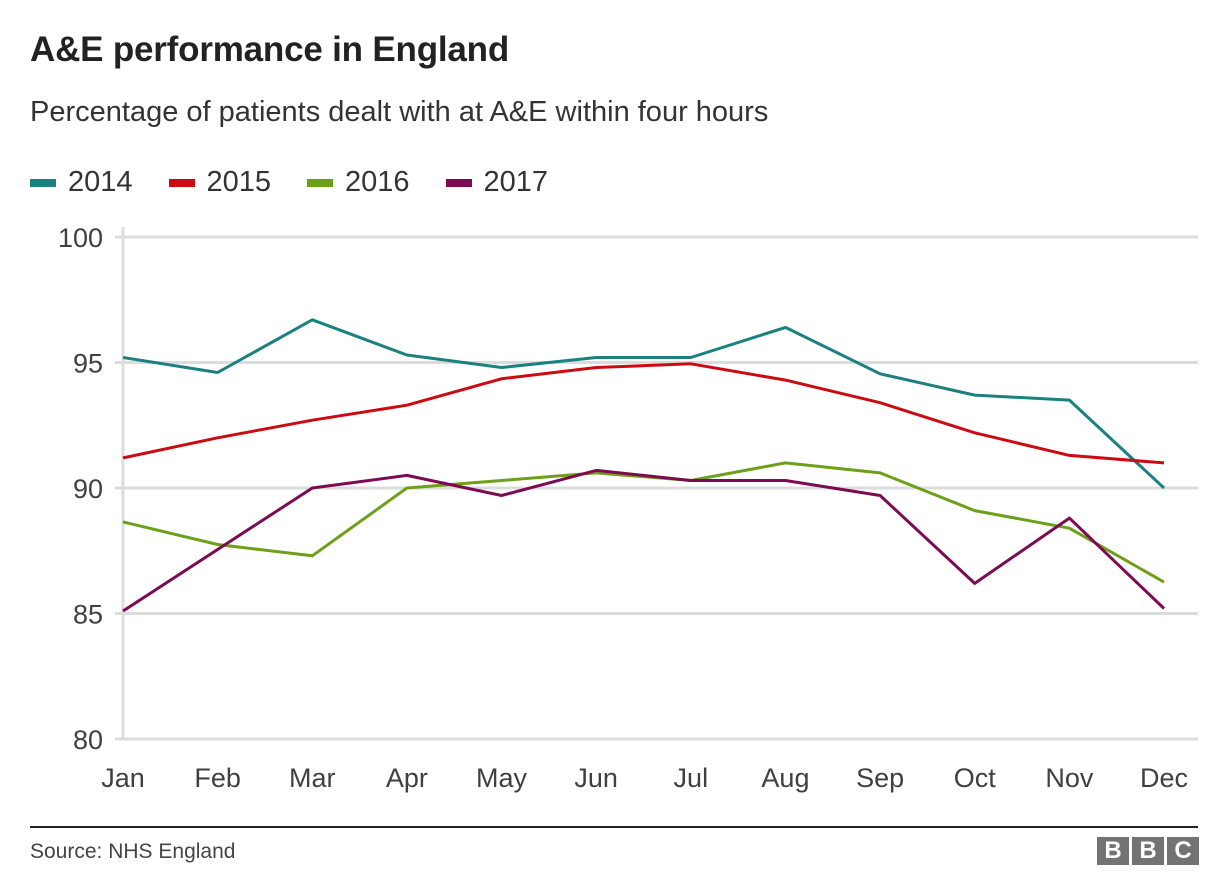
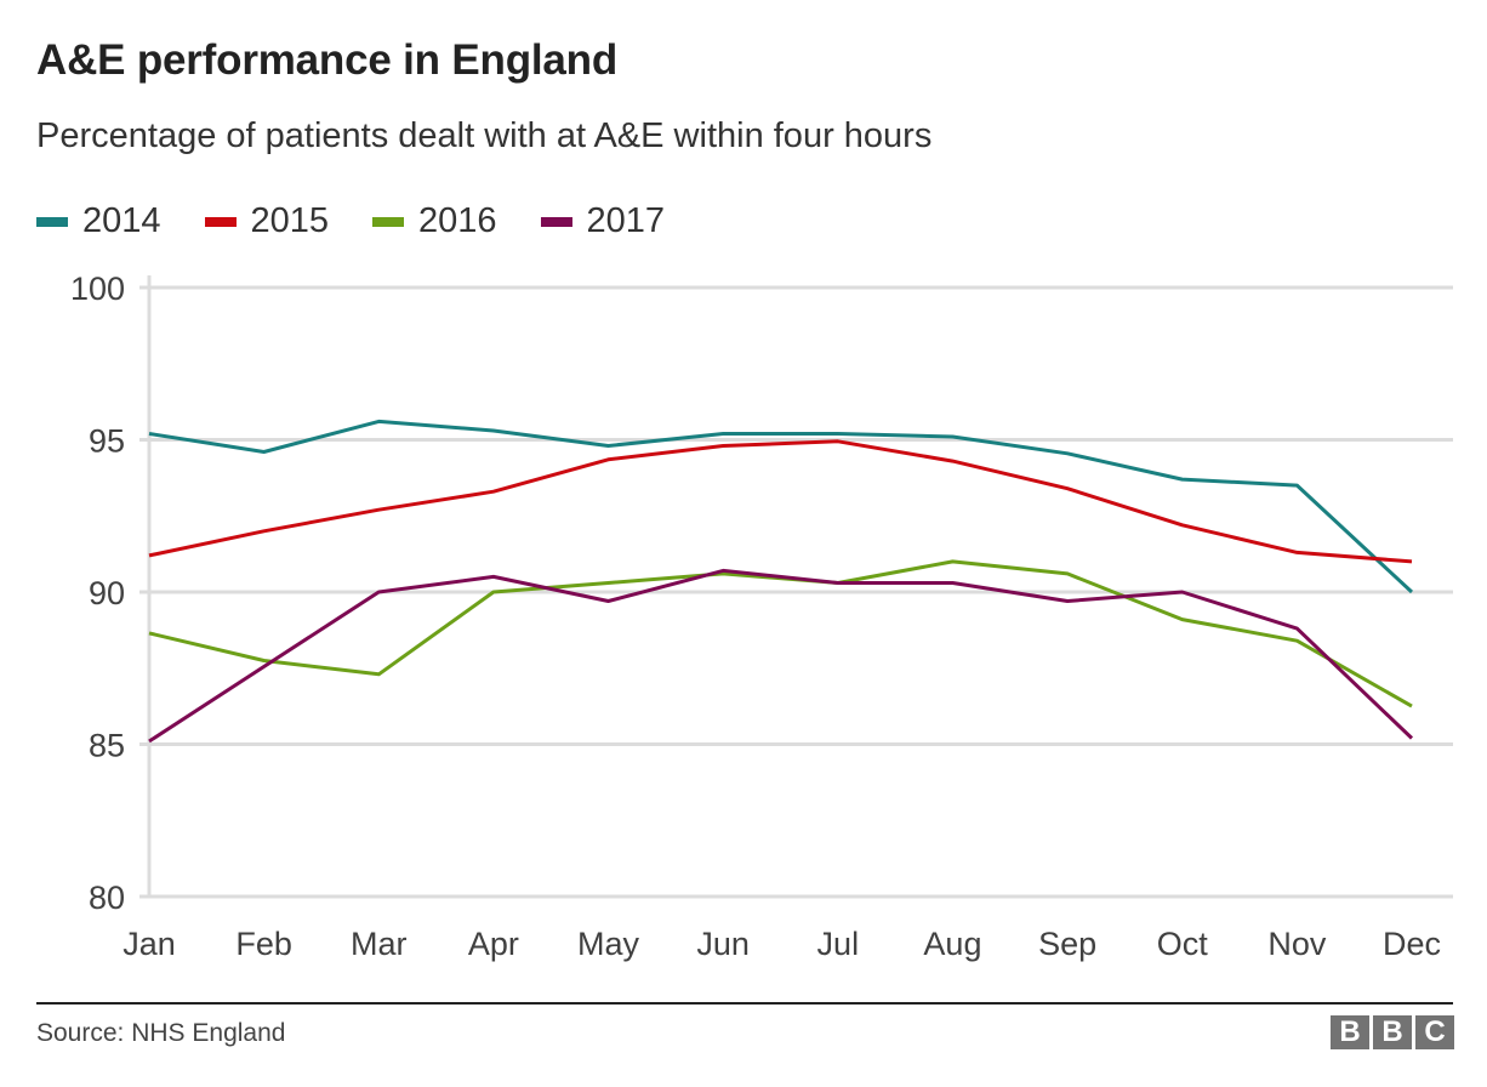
2014/Mar: 96.7 -> 95.6
2014/Aug: 96.4 -> 95.1
2017/Oct: 86.2 -> 90.0
